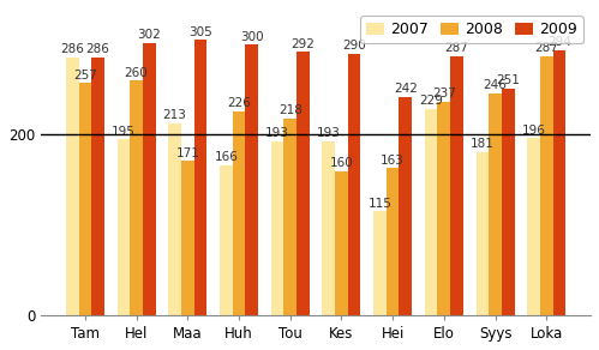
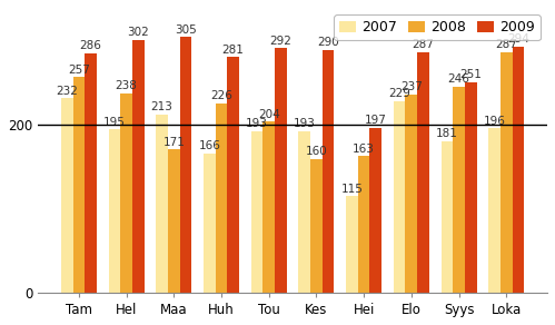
2007/Tam: 286 -> 232
2008/Hel: 260 -> 238
2009/Huh: 300 -> 281
2008/Tou: 218 -> 204
2009/Hei: 242 -> 197
